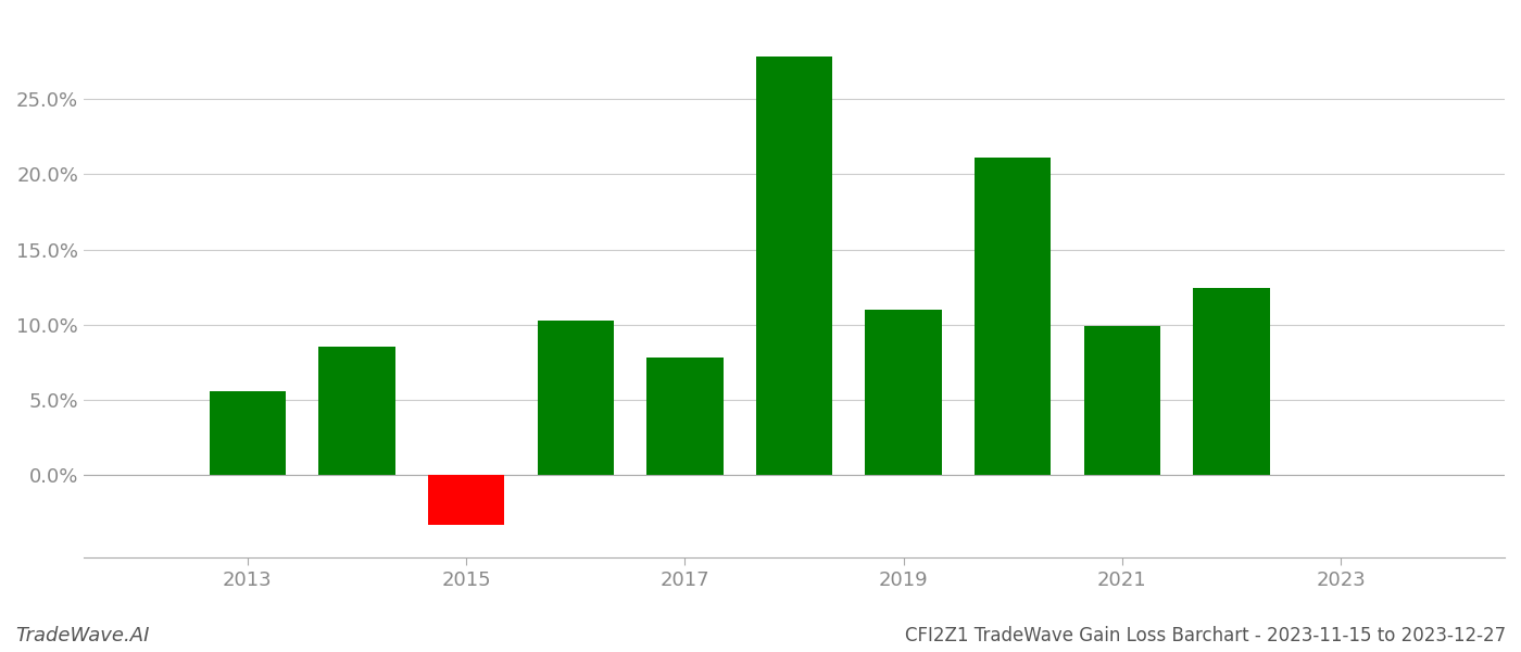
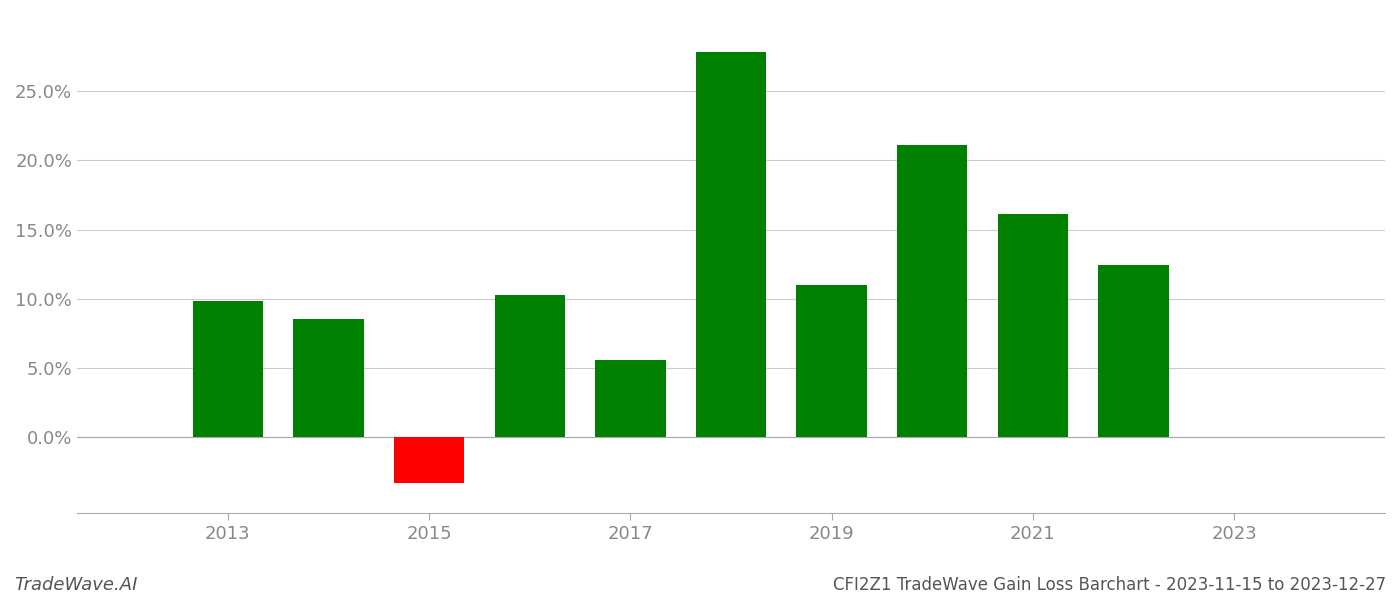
2013: 5.6% -> 9.8%
2017: 7.8% -> 5.6%
2021: 9.9% -> 16.1%
